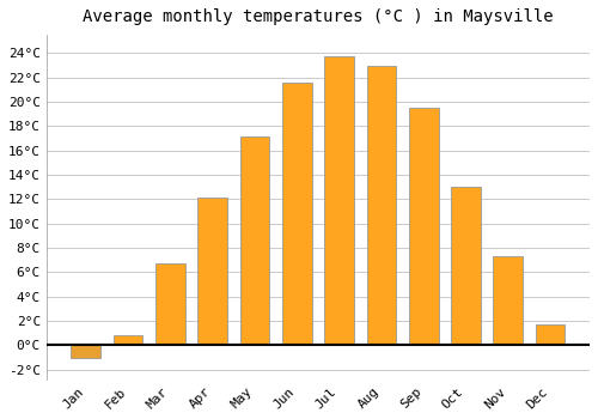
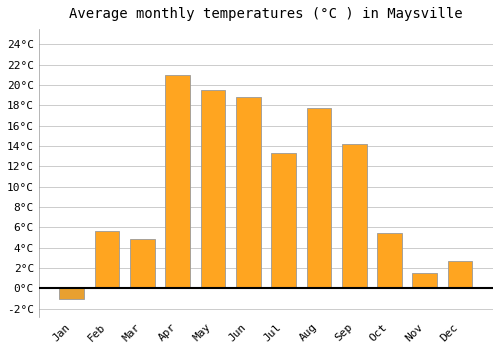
Feb: 0.8°C -> 5.6°C
Mar: 6.7°C -> 4.9°C
Apr: 12.1°C -> 21.0°C
May: 17.1°C -> 19.5°C
Jun: 21.6°C -> 18.8°C
Jul: 23.7°C -> 13.3°C
Aug: 22.9°C -> 17.7°C
Sep: 19.5°C -> 14.2°C
Oct: 13.0°C -> 5.4°C
Nov: 7.3°C -> 1.5°C
Dec: 1.7°C -> 2.7°C
